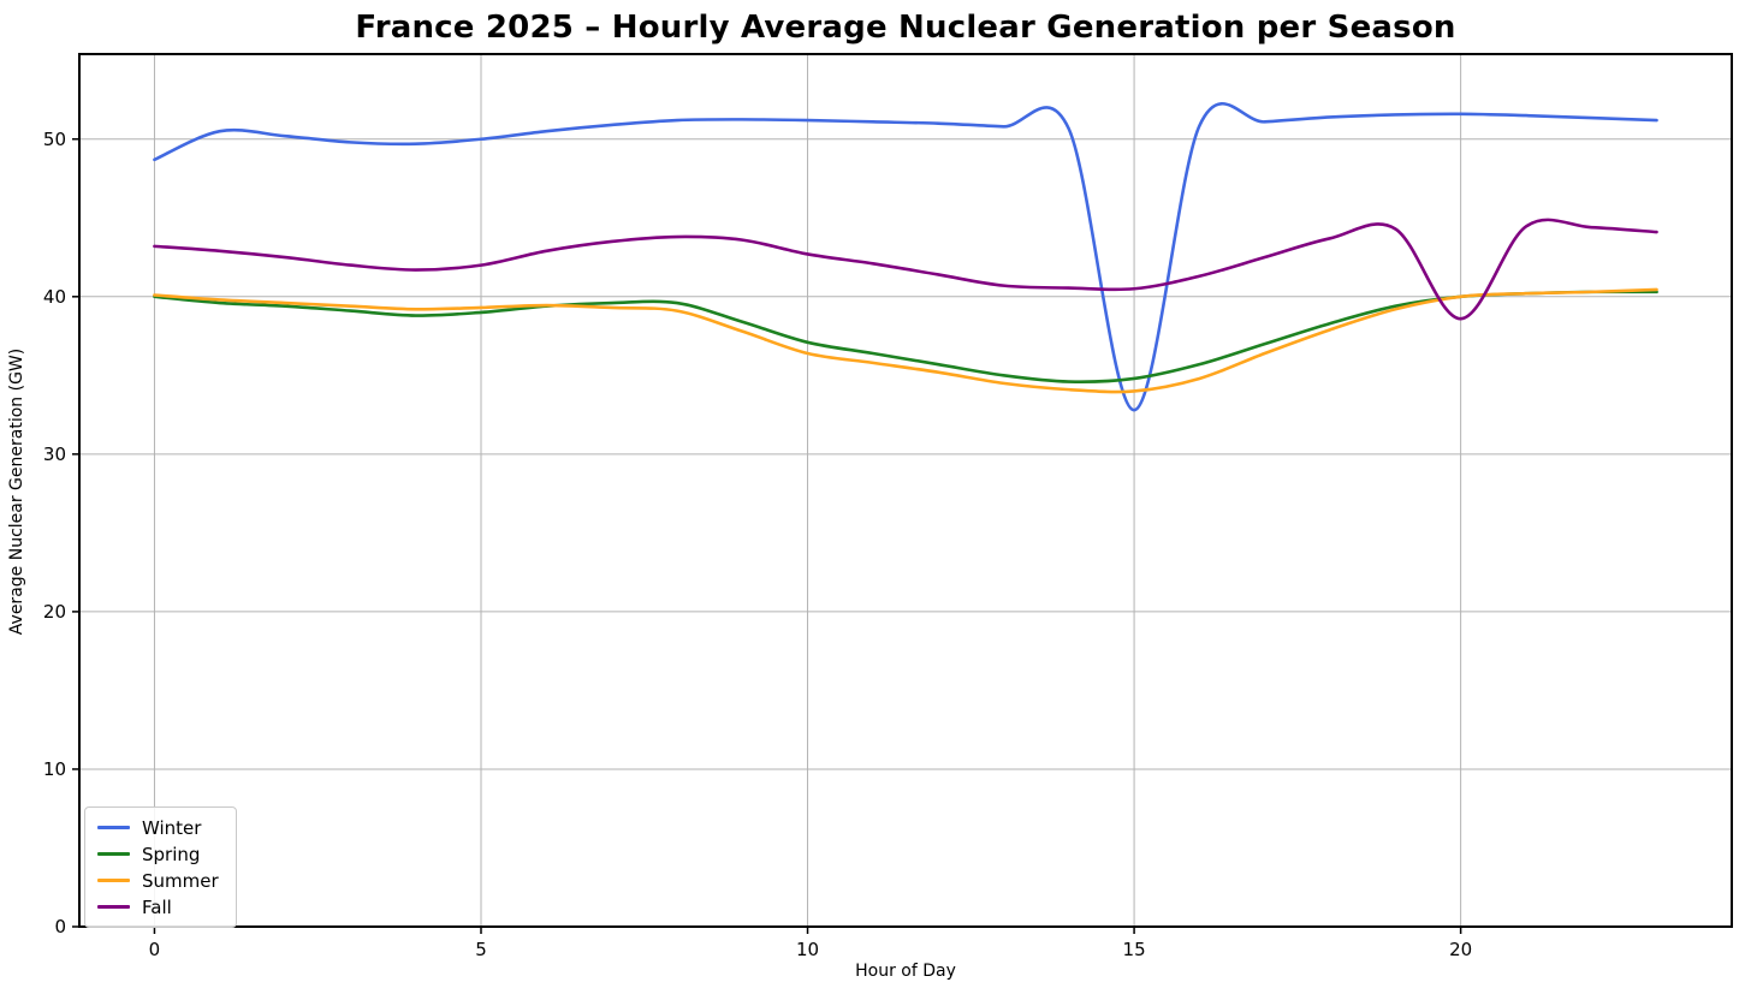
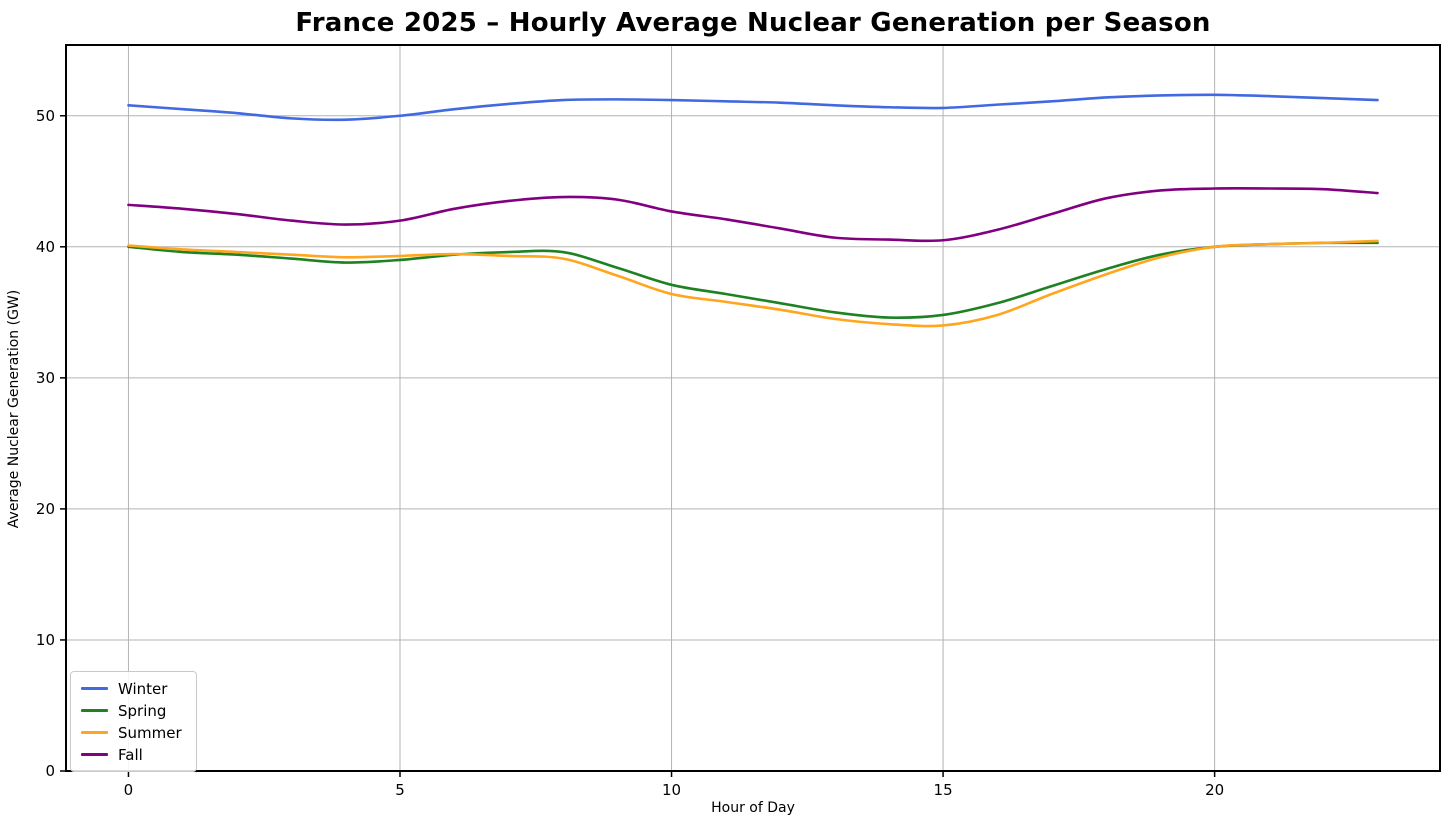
Winter/0: 48.7 -> 50.8
Winter/15: 32.8 -> 50.6
Fall/20: 38.6 -> 44.5
